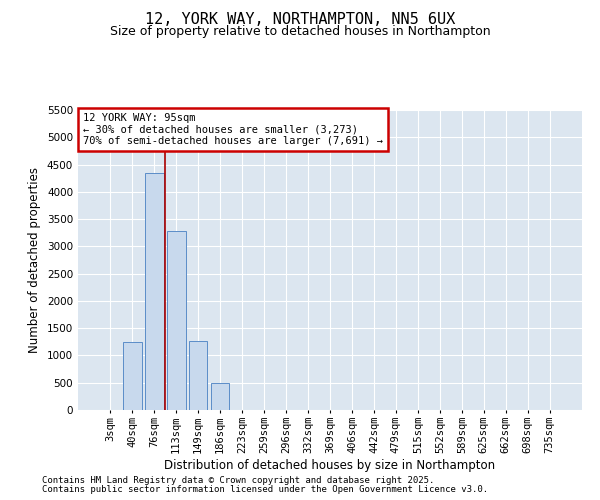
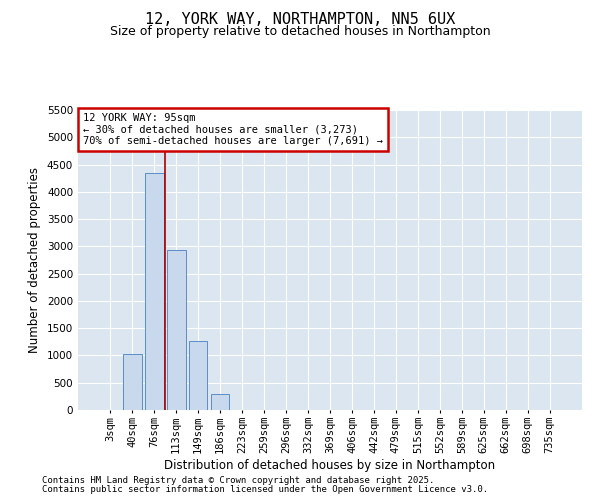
40sqm: 1250 -> 1020
113sqm: 3280 -> 2940
186sqm: 490 -> 300
